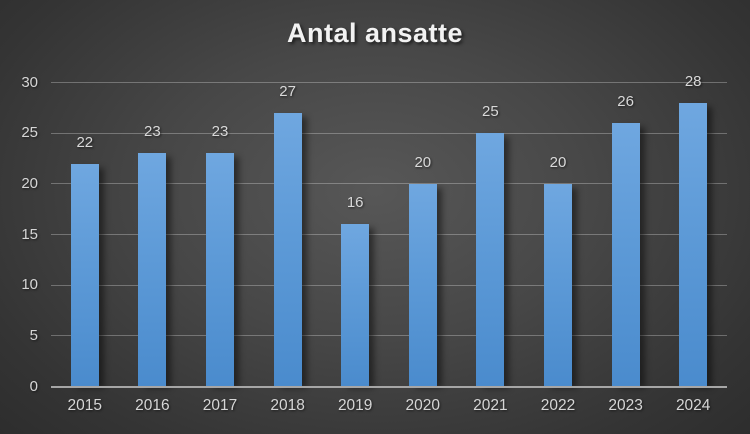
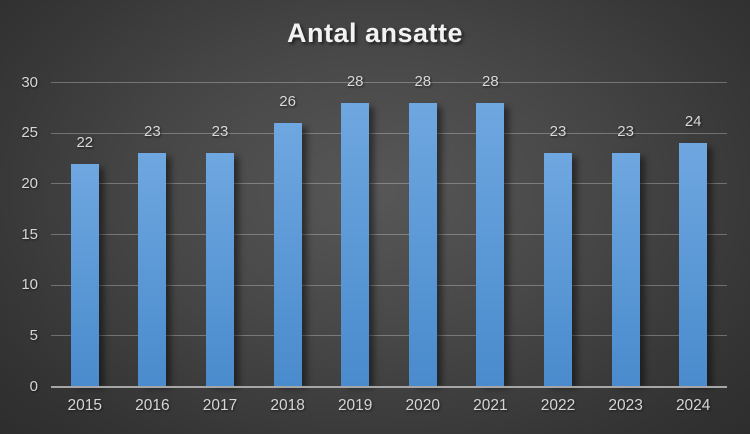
2018: 27 -> 26
2019: 16 -> 28
2020: 20 -> 28
2021: 25 -> 28
2022: 20 -> 23
2023: 26 -> 23
2024: 28 -> 24
